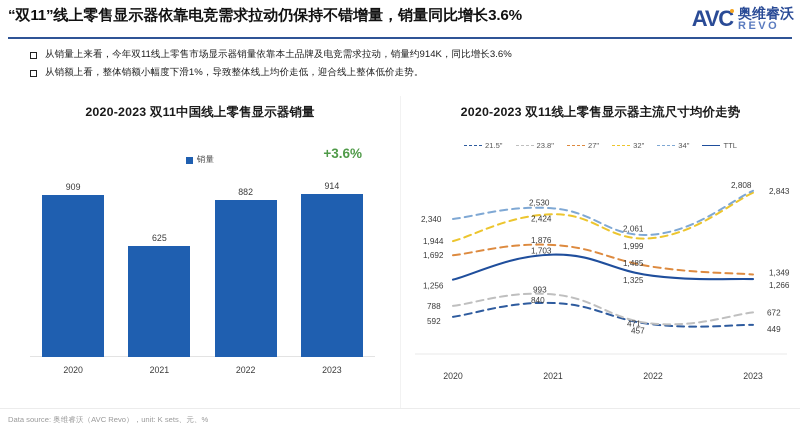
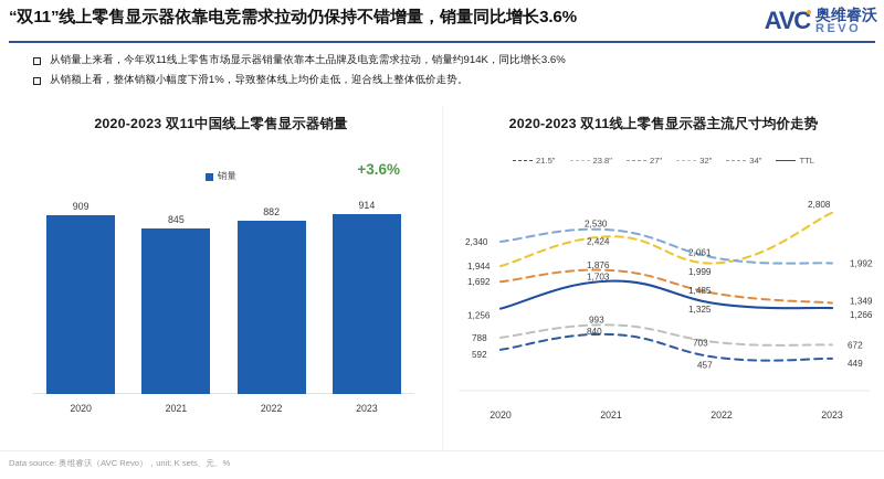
2020-2023 双11中国线上零售显示器销量/2021: 625 -> 845
2020-2023 双11线上零售显示器主流尺寸均价走势/23.8"/2022: 471 -> 703
2020-2023 双11线上零售显示器主流尺寸均价走势/34"/2023: 2,843 -> 1,992
